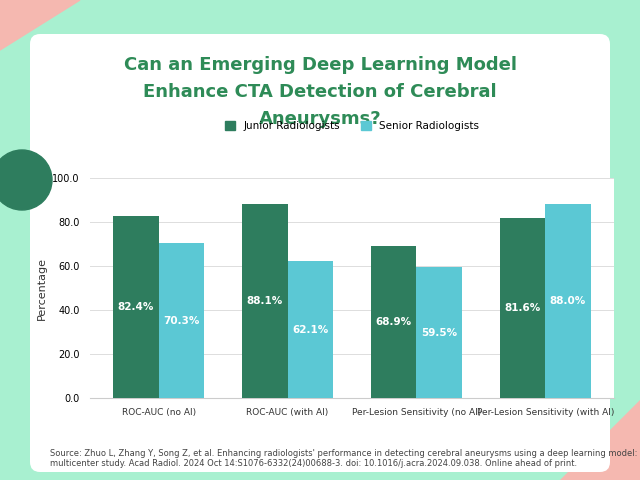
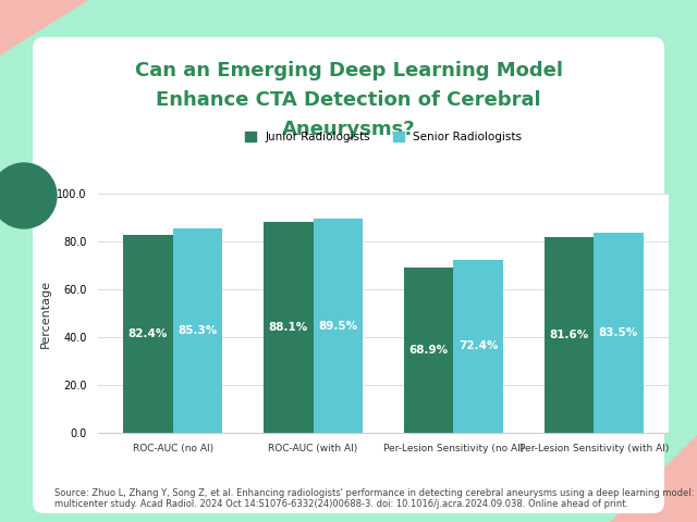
Senior Radiologists/ROC-AUC (no AI): 70.3% -> 85.3%
Senior Radiologists/ROC-AUC (with AI): 62.1% -> 89.5%
Senior Radiologists/Per-Lesion Sensitivity (no AI): 59.5% -> 72.4%
Senior Radiologists/Per-Lesion Sensitivity (with AI): 88.0% -> 83.5%
